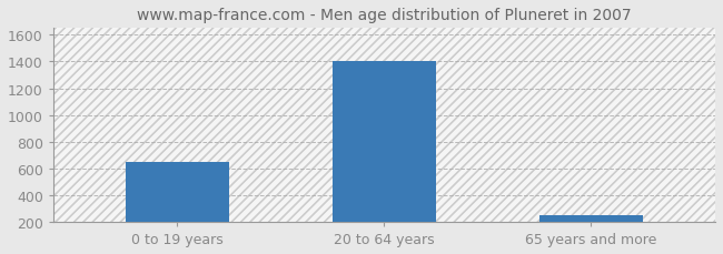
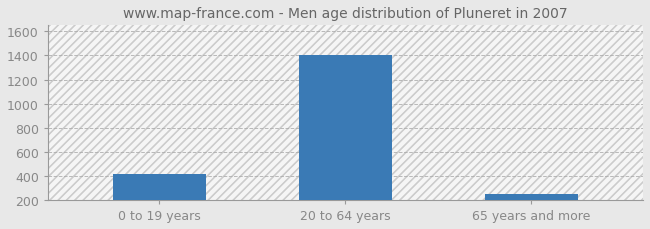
0 to 19 years: 650 -> 420
